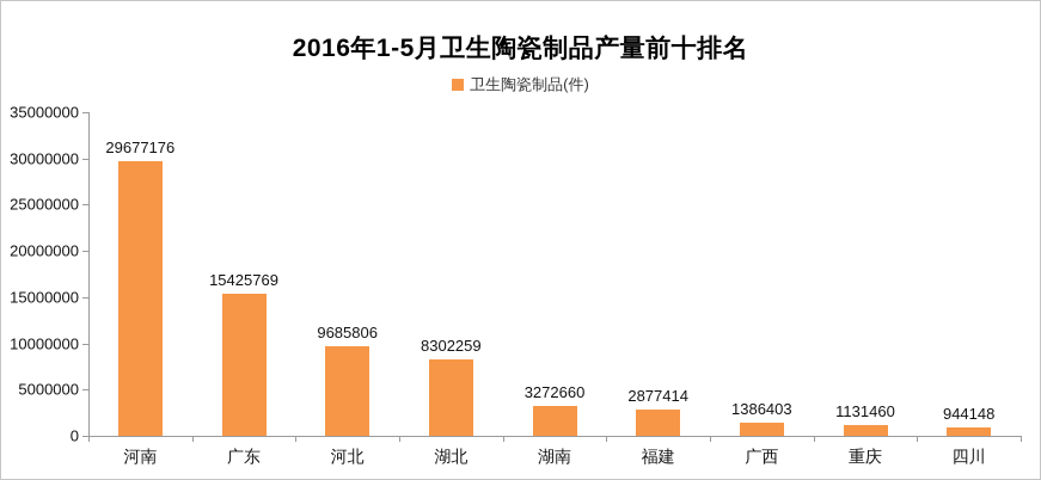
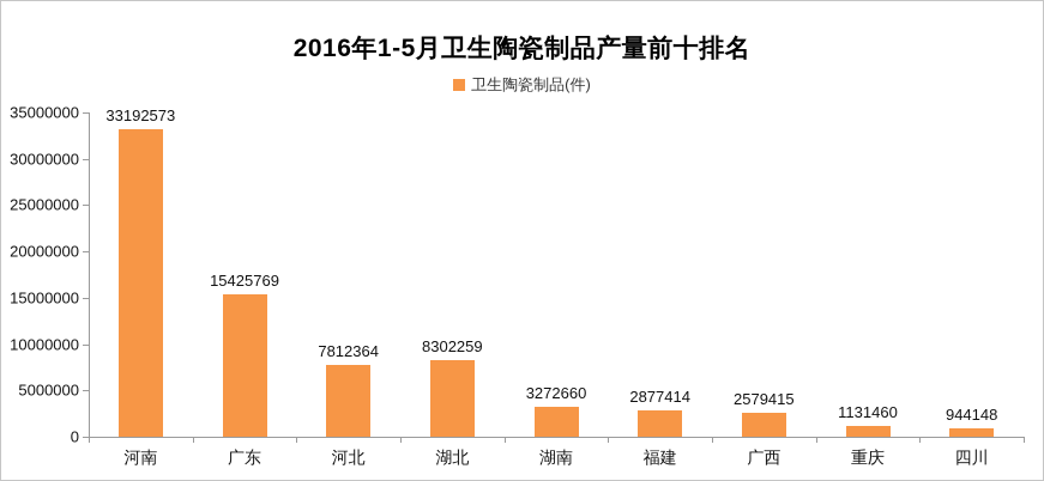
河南: 29677176 -> 33192573
河北: 9685806 -> 7812364
广西: 1386403 -> 2579415
